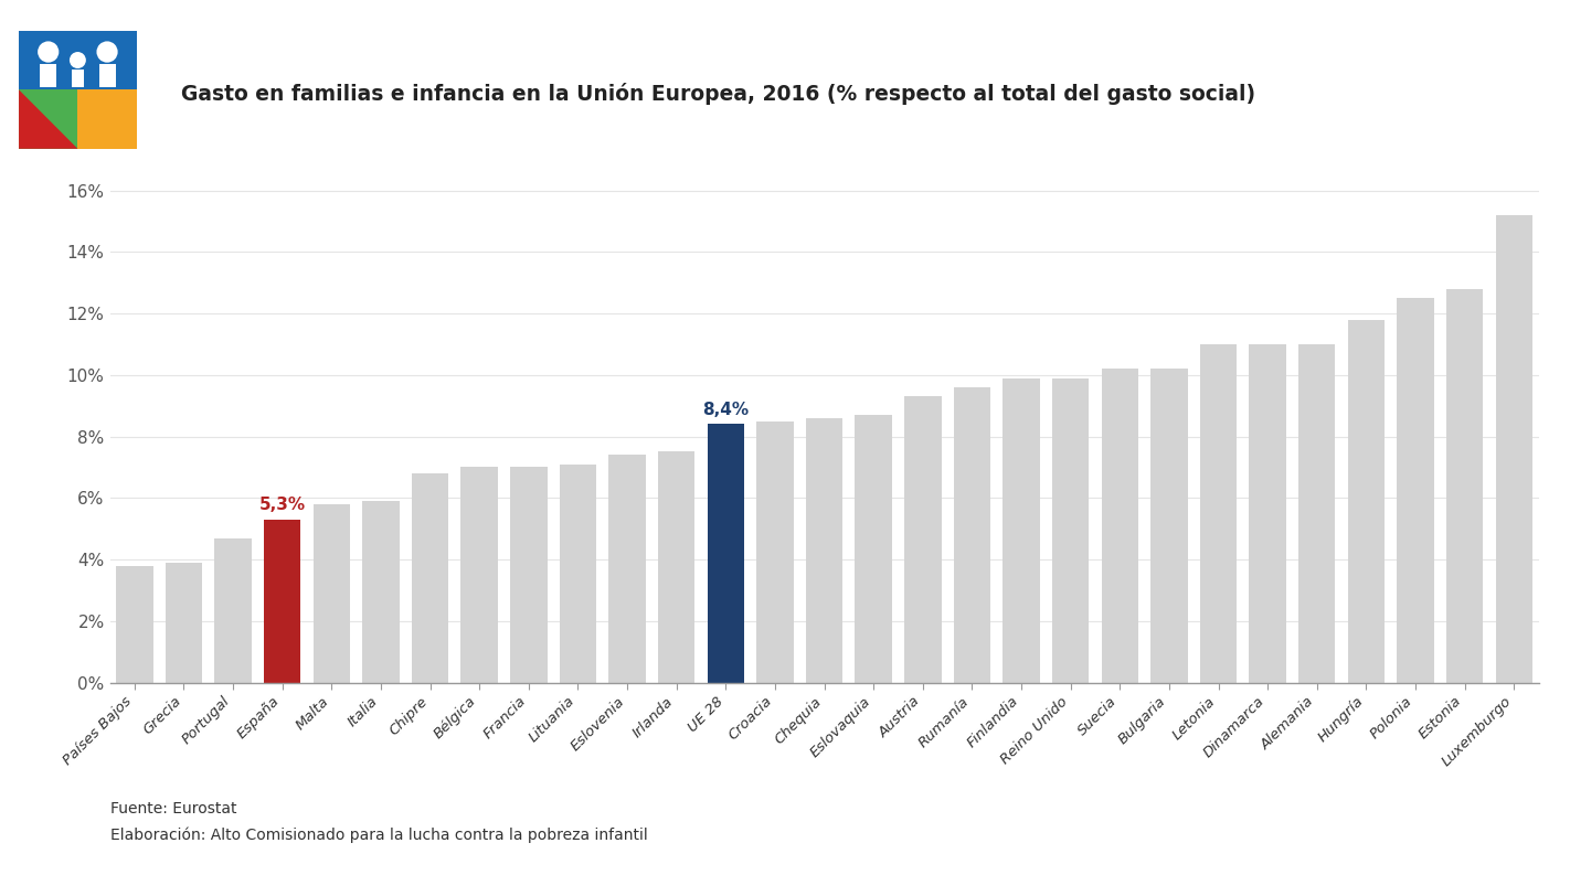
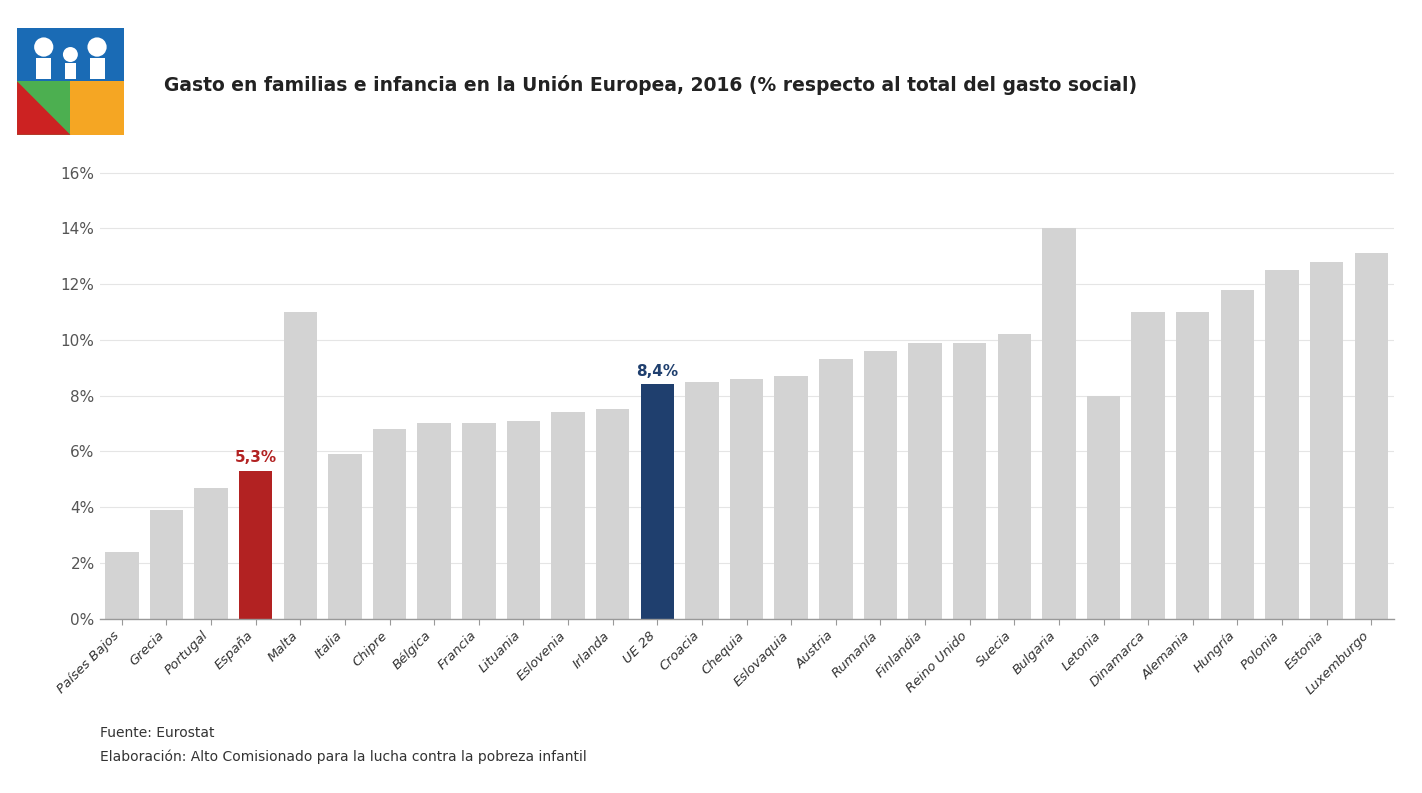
Países Bajos: 3.8% -> 2.4%
Malta: 5.8% -> 11.0%
Bulgaria: 10.2% -> 14.0%
Letonia: 11.0% -> 8.0%
Luxemburgo: 15.2% -> 13.1%
